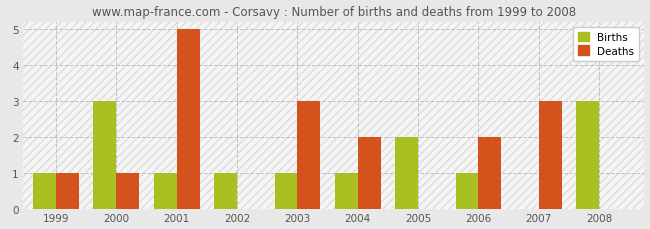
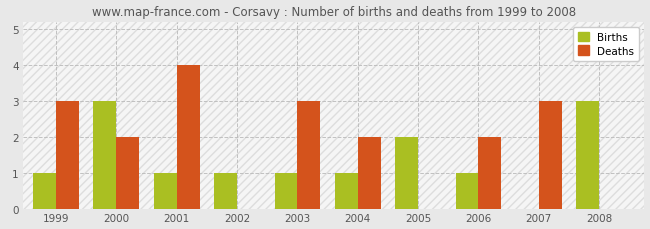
Deaths/1999: 1 -> 3
Deaths/2000: 1 -> 2
Deaths/2001: 5 -> 4
